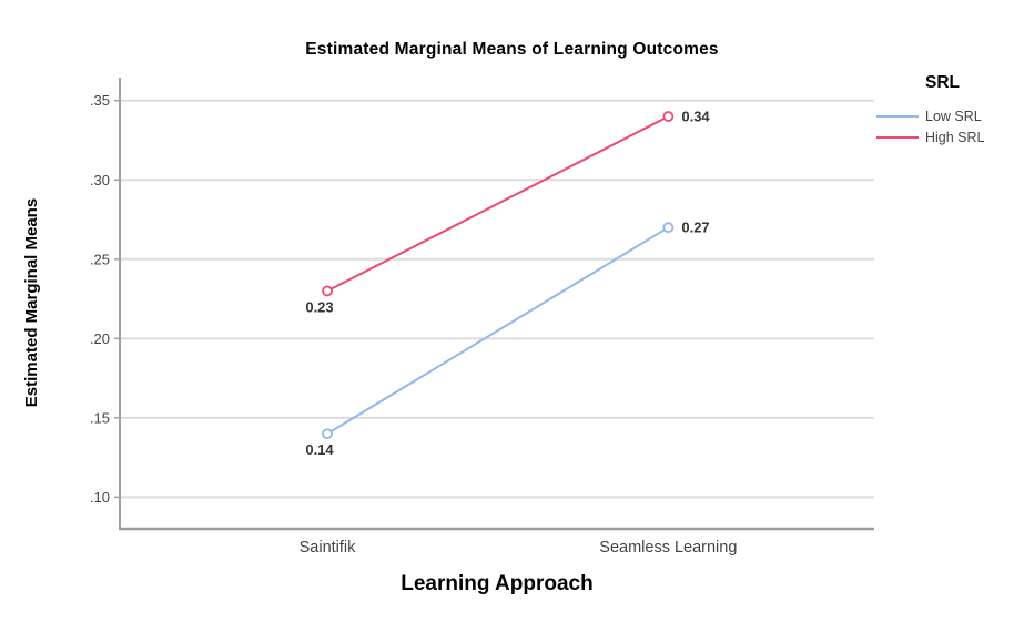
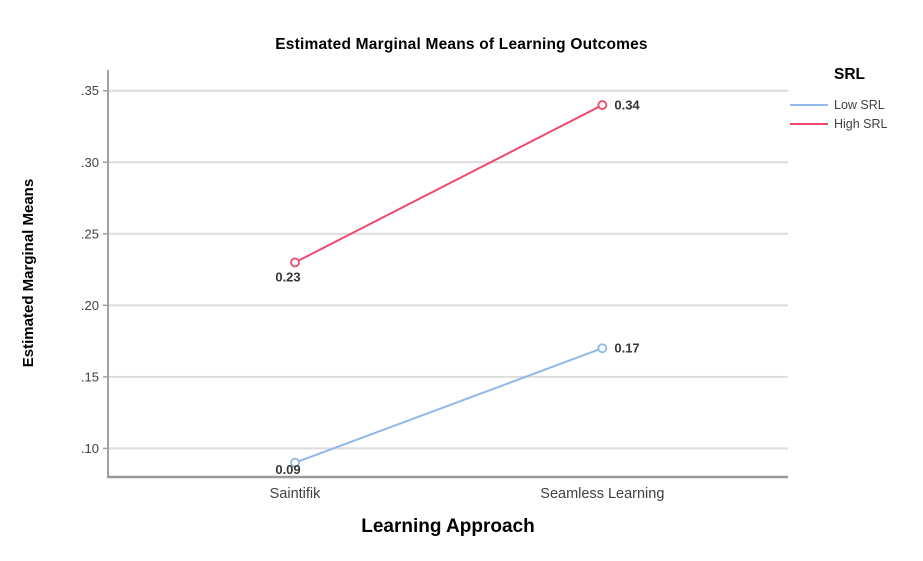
Low SRL/Saintifik: 0.14 -> 0.09
Low SRL/Seamless Learning: 0.27 -> 0.17
